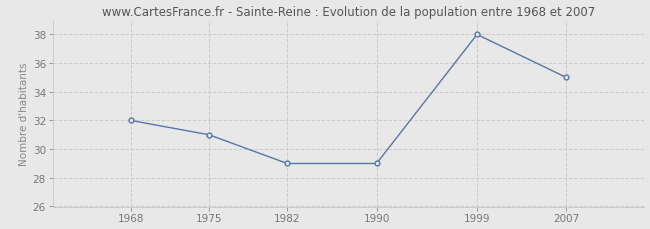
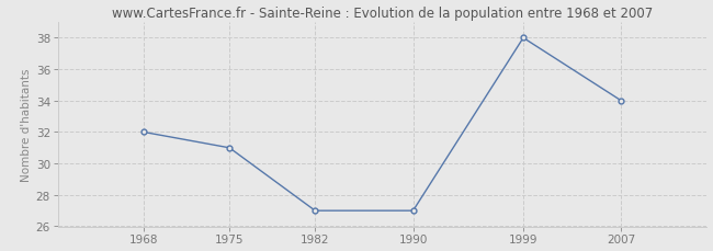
1982: 29 -> 27
1990: 29 -> 27
2007: 35 -> 34
